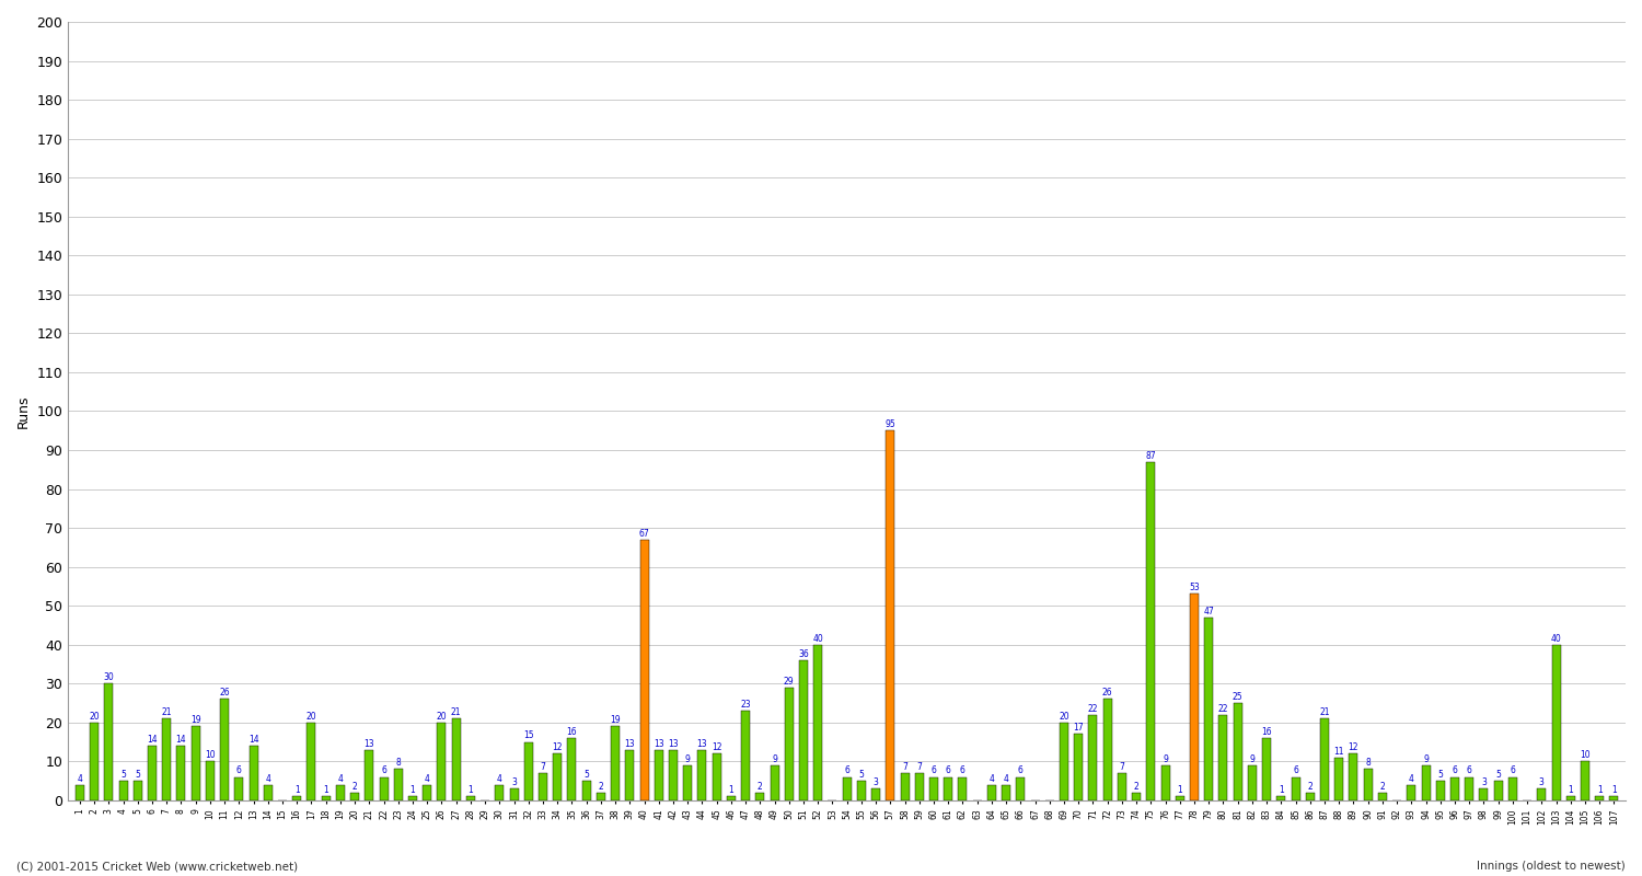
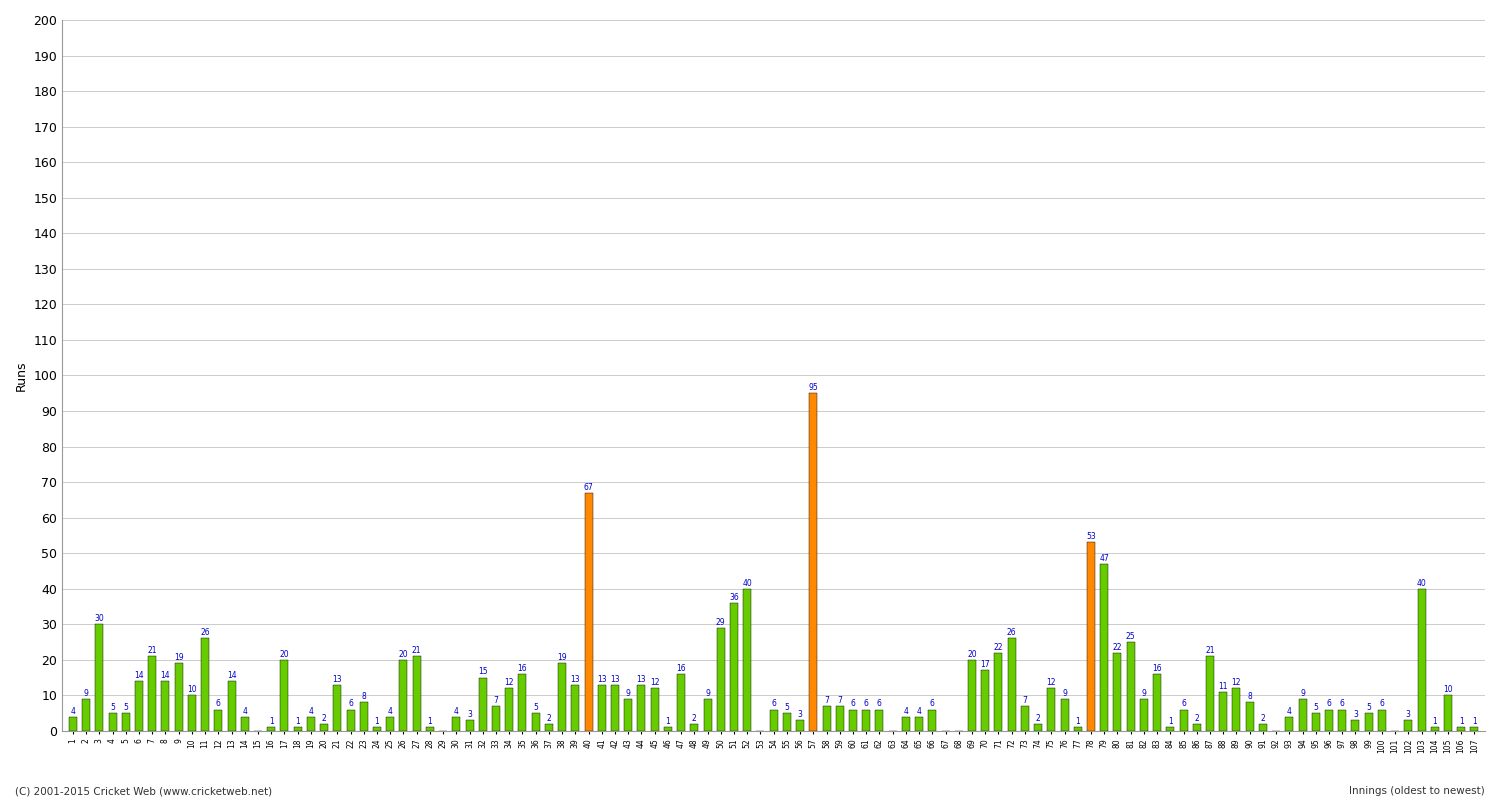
2: 20 -> 9
47: 23 -> 16
75: 87 -> 12
